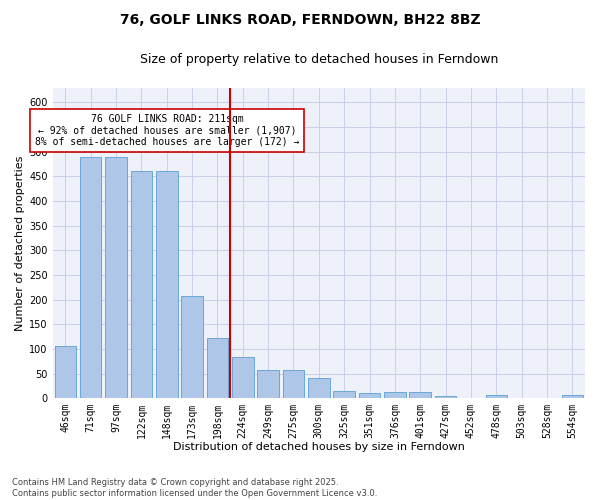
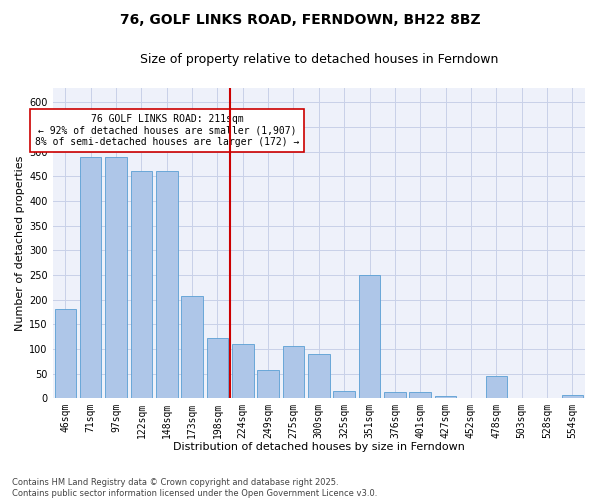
46sqm: 105 -> 180
224sqm: 83 -> 110
275sqm: 57 -> 105
300sqm: 40 -> 90
351sqm: 10 -> 250
478sqm: 6 -> 45
